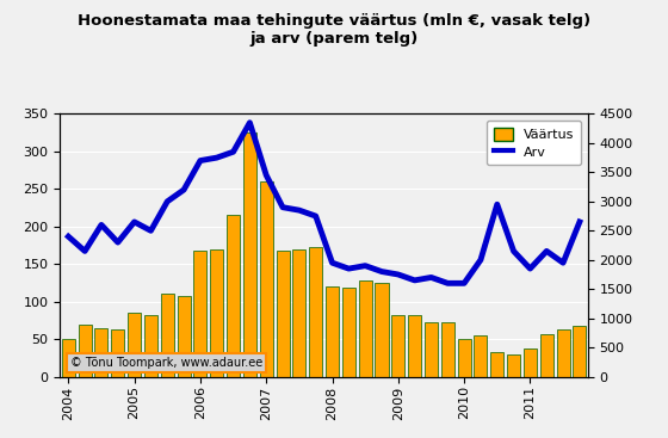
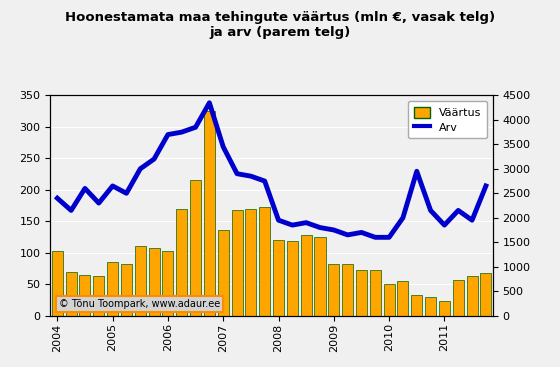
Väärtus/2004: 50 -> 102
Väärtus/2006: 168 -> 102
Väärtus/2007: 260 -> 136
Väärtus/2011: 38 -> 24
